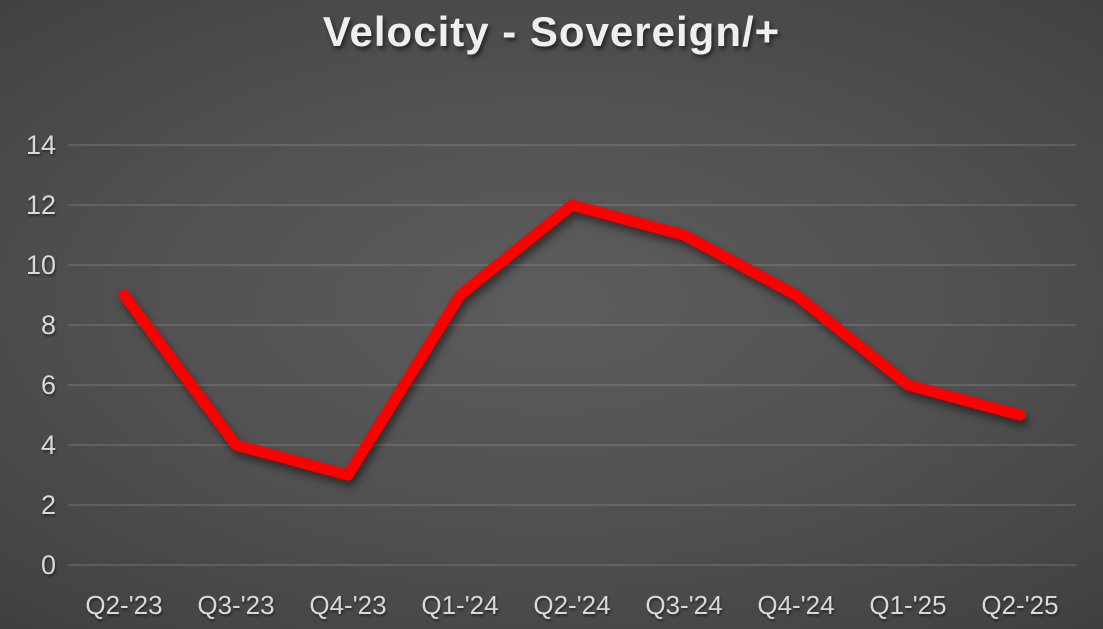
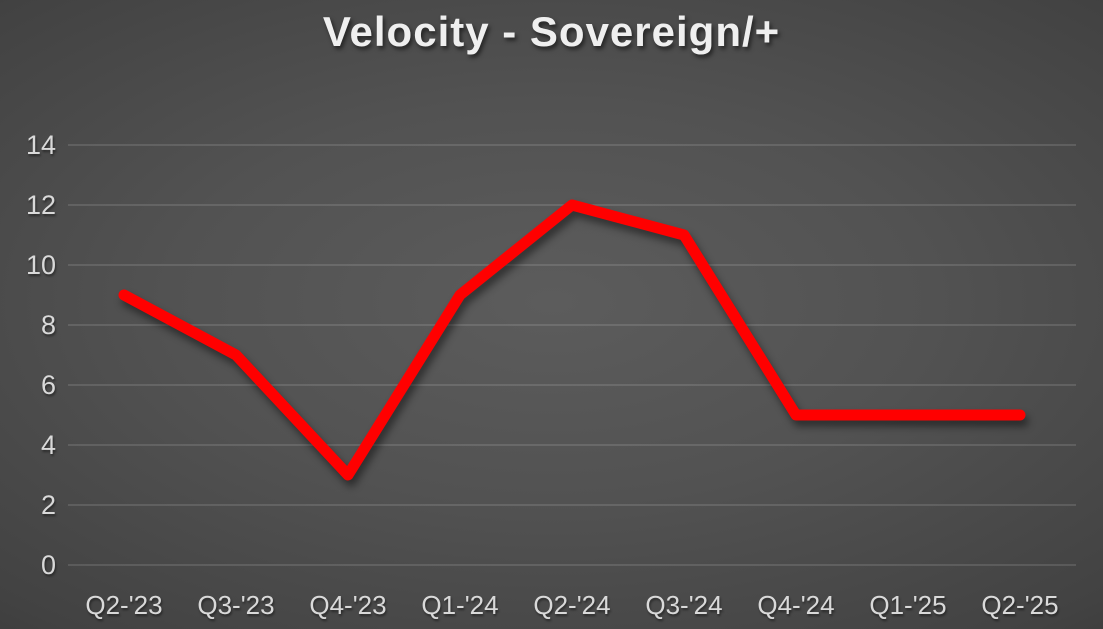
Q3-'23: 4 -> 7
Q4-'24: 9 -> 5
Q1-'25: 6 -> 5
